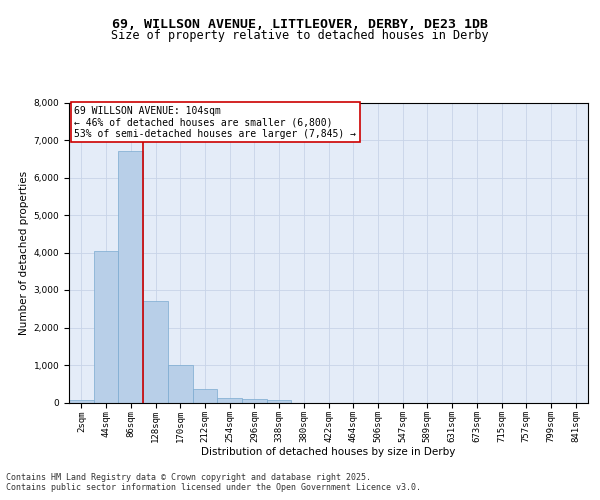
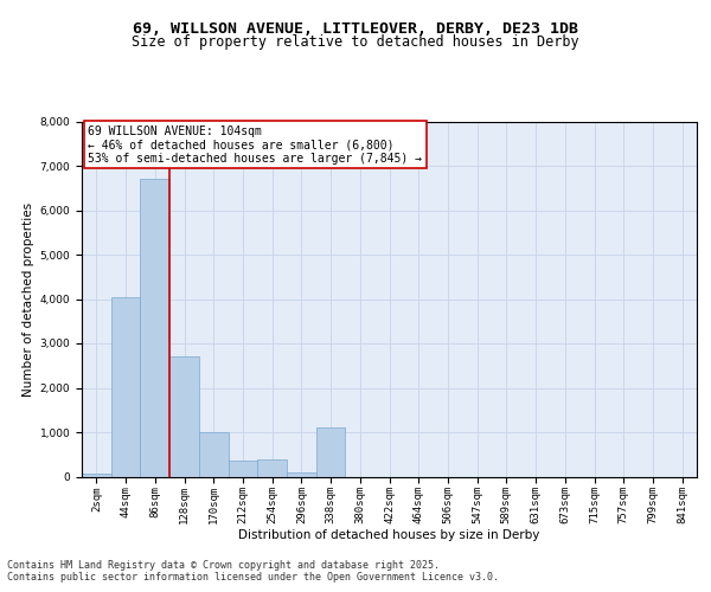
254sqm: 130 -> 400
338sqm: 60 -> 1,100
